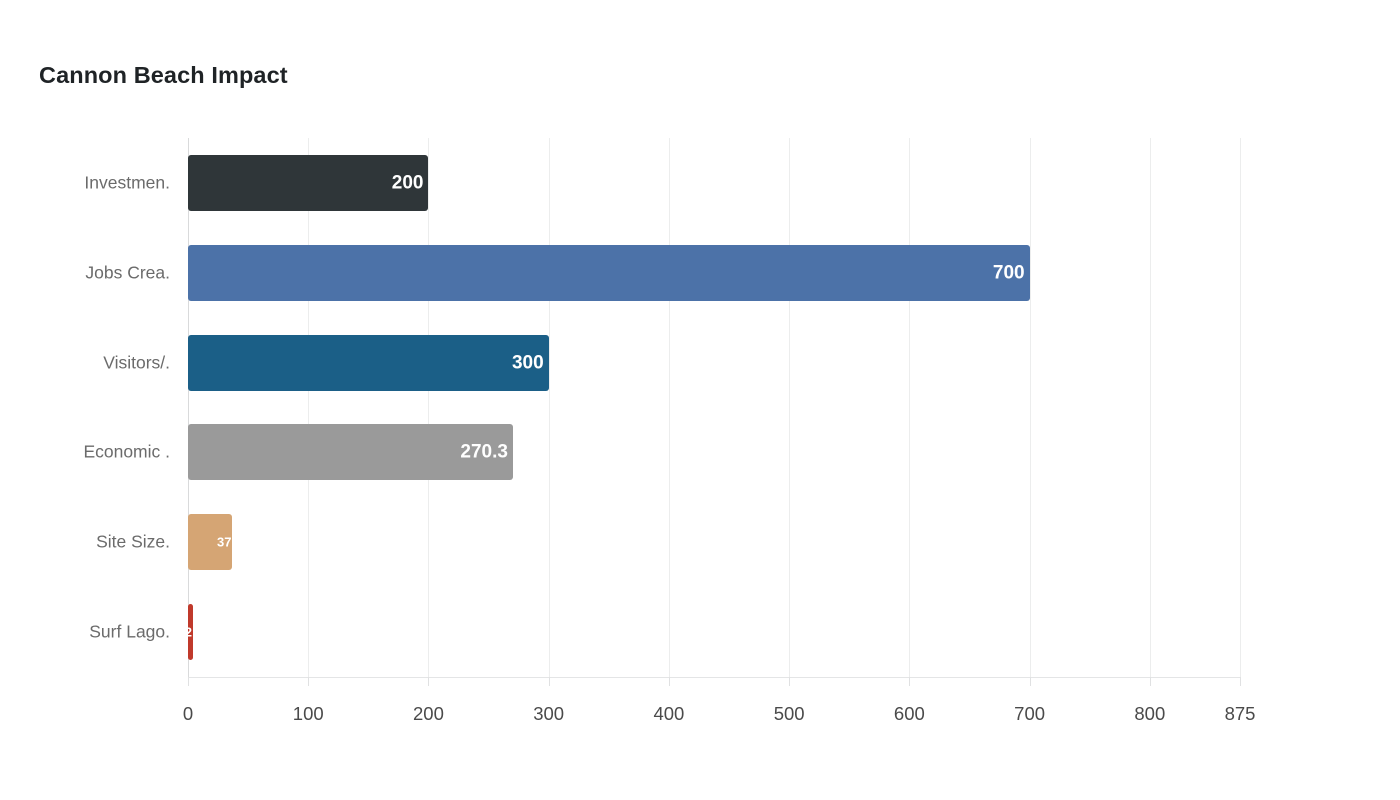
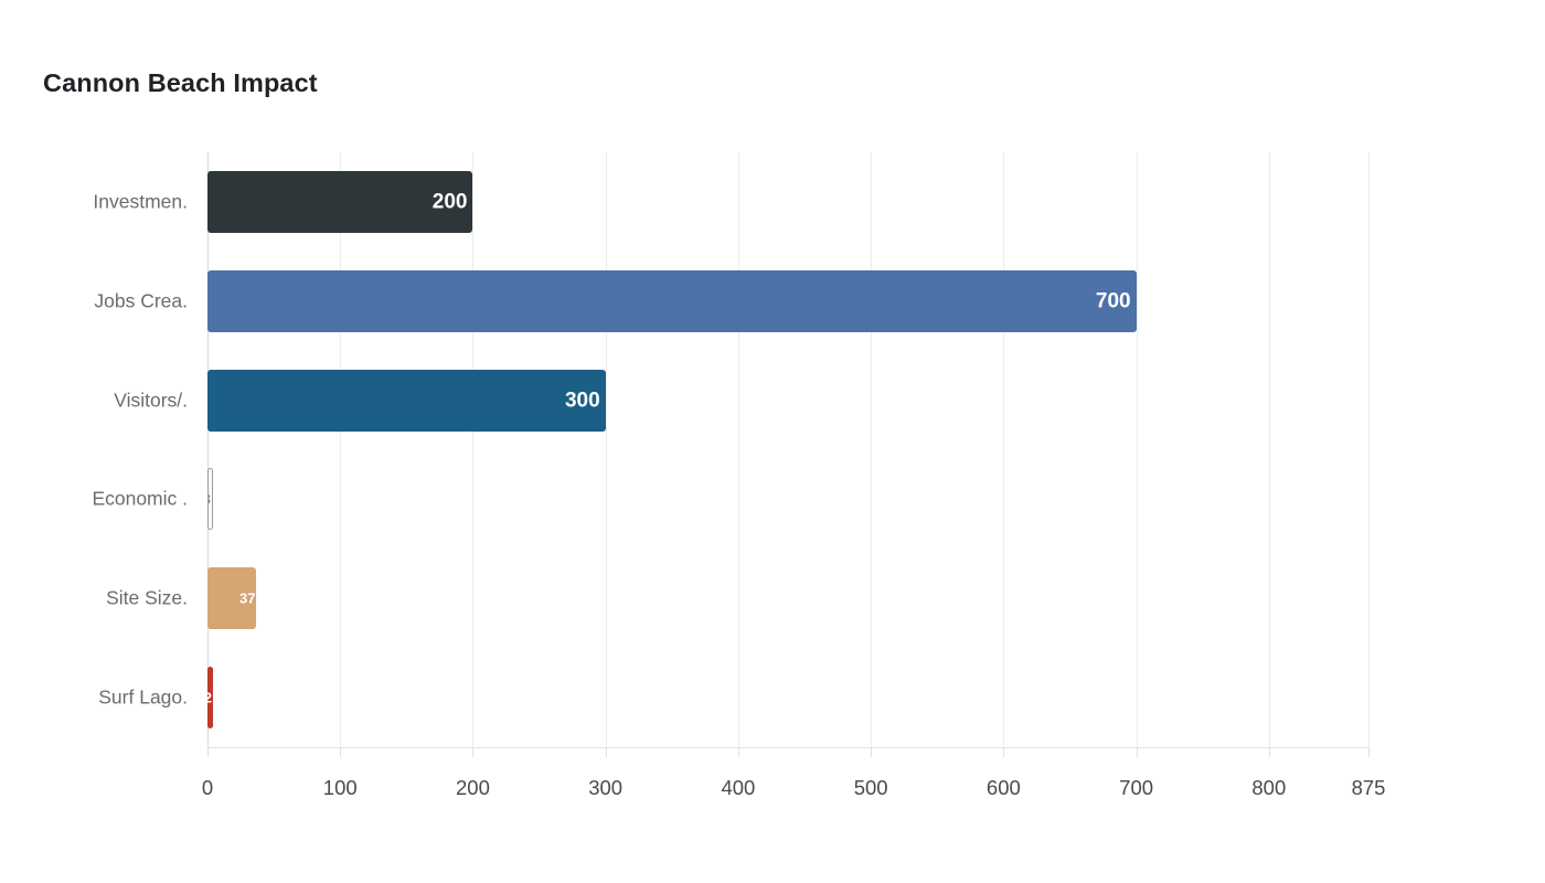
Economic .: 270.3 -> 0.3
